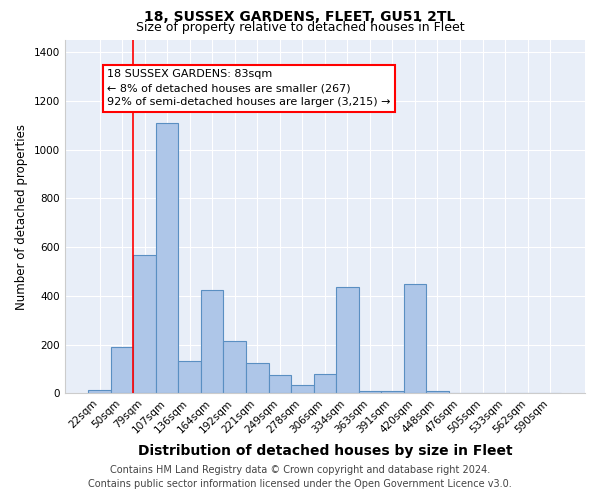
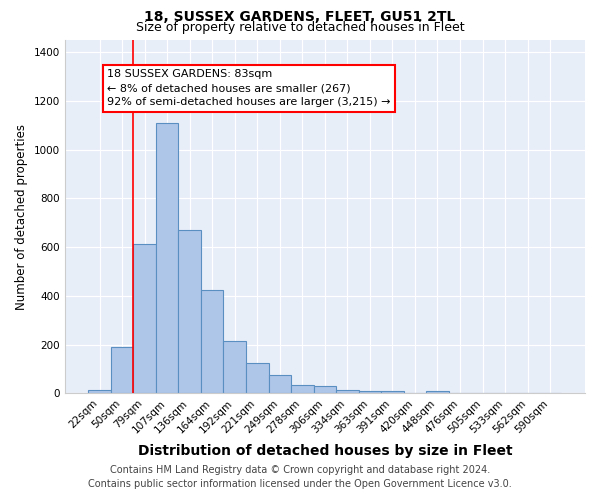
79sqm: 570 -> 615
136sqm: 135 -> 670
306sqm: 80 -> 32
334sqm: 435 -> 15
420sqm: 450 -> 3
